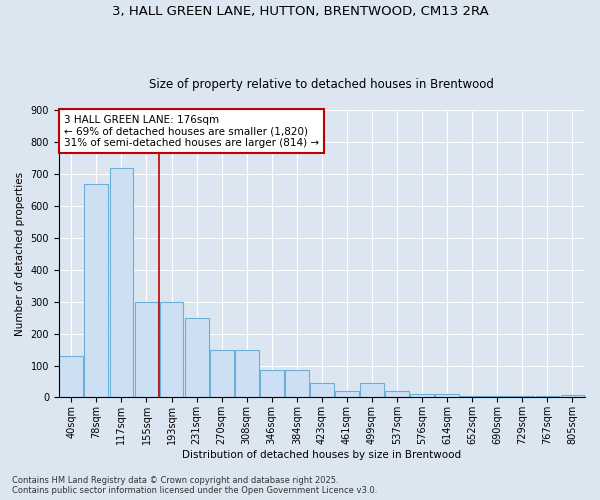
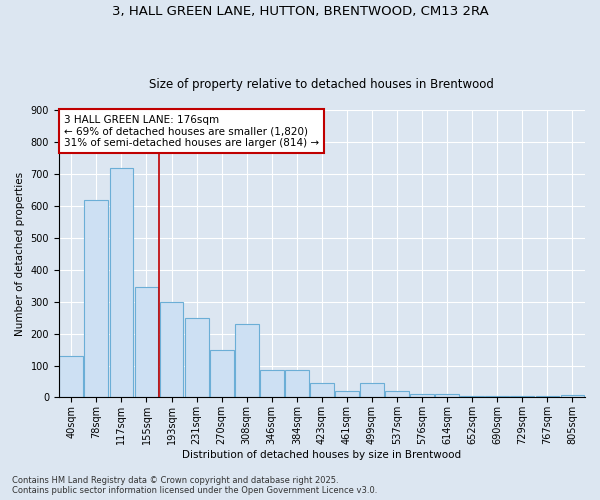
78sqm: 670 -> 620
155sqm: 300 -> 345
308sqm: 150 -> 230
